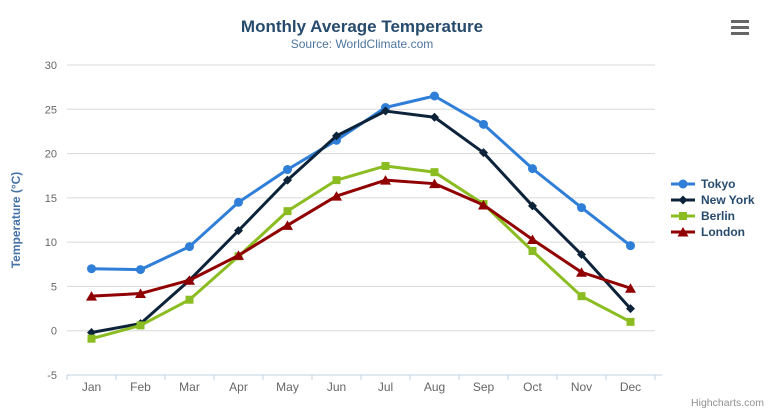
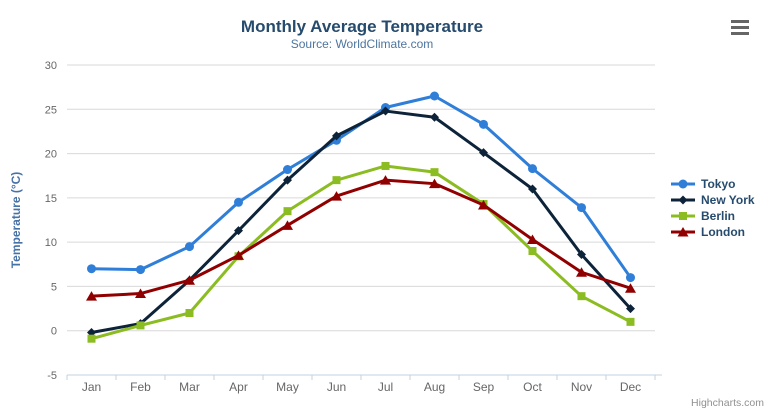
Berlin/Mar: 4 -> 2
New York/Oct: 14 -> 16
Tokyo/Dec: 10 -> 6
